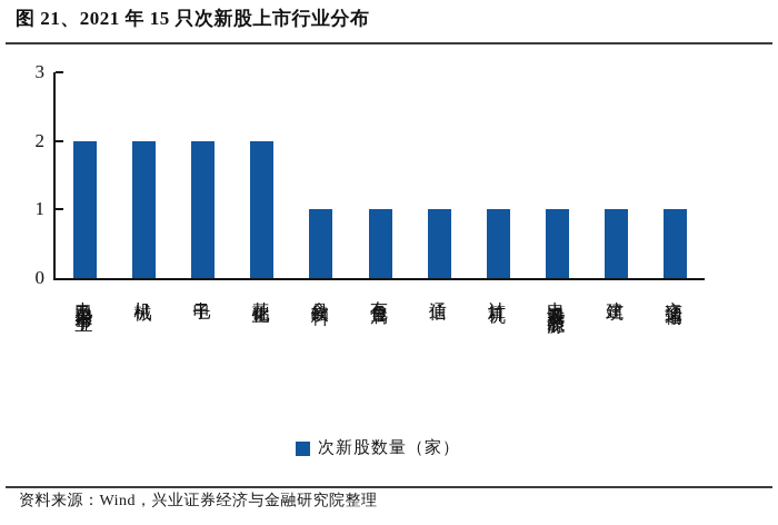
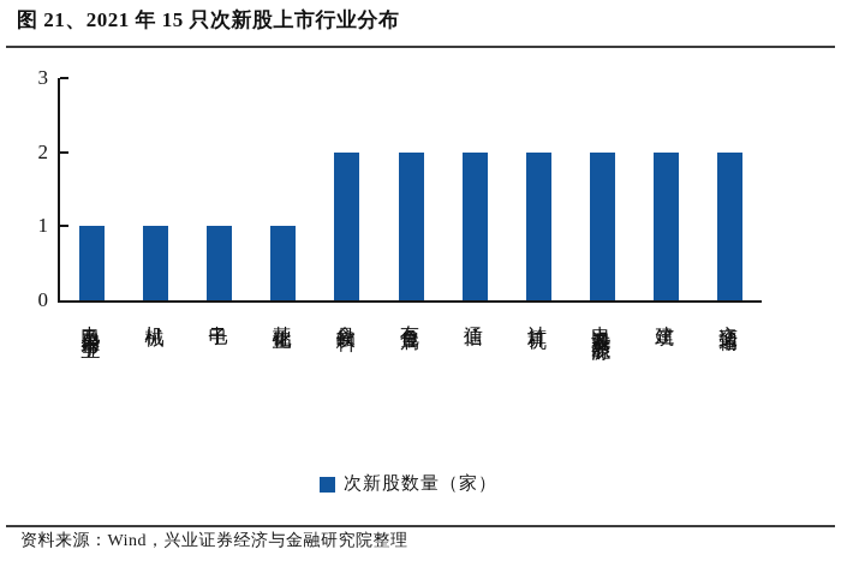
电力及公用事业: 2 -> 1
机械: 2 -> 1
电子: 2 -> 1
基础化工: 2 -> 1
食品饮料: 1 -> 2
有色金属: 1 -> 2
通信: 1 -> 2
计算机: 1 -> 2
电力设备及新能源: 1 -> 2
建筑: 1 -> 2
交通运输: 1 -> 2
